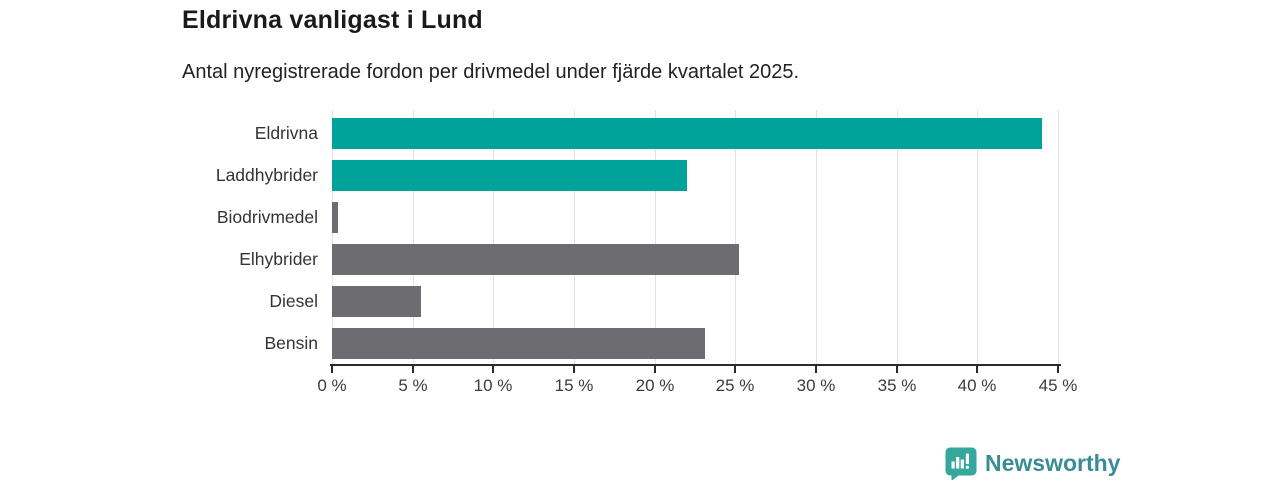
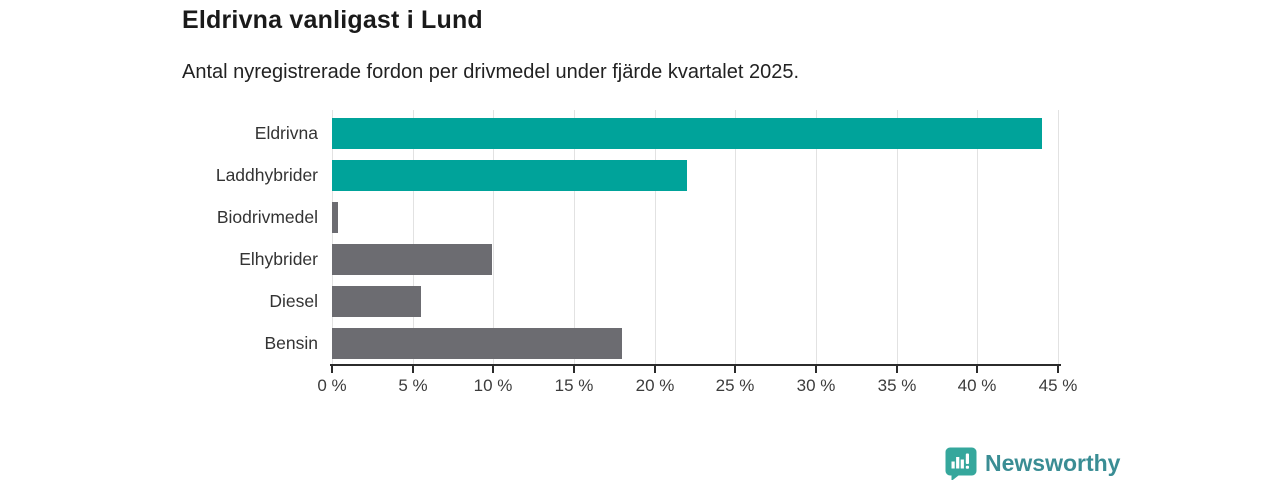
Elhybrider: 25.2% -> 9.9%
Bensin: 23.1% -> 18.0%
